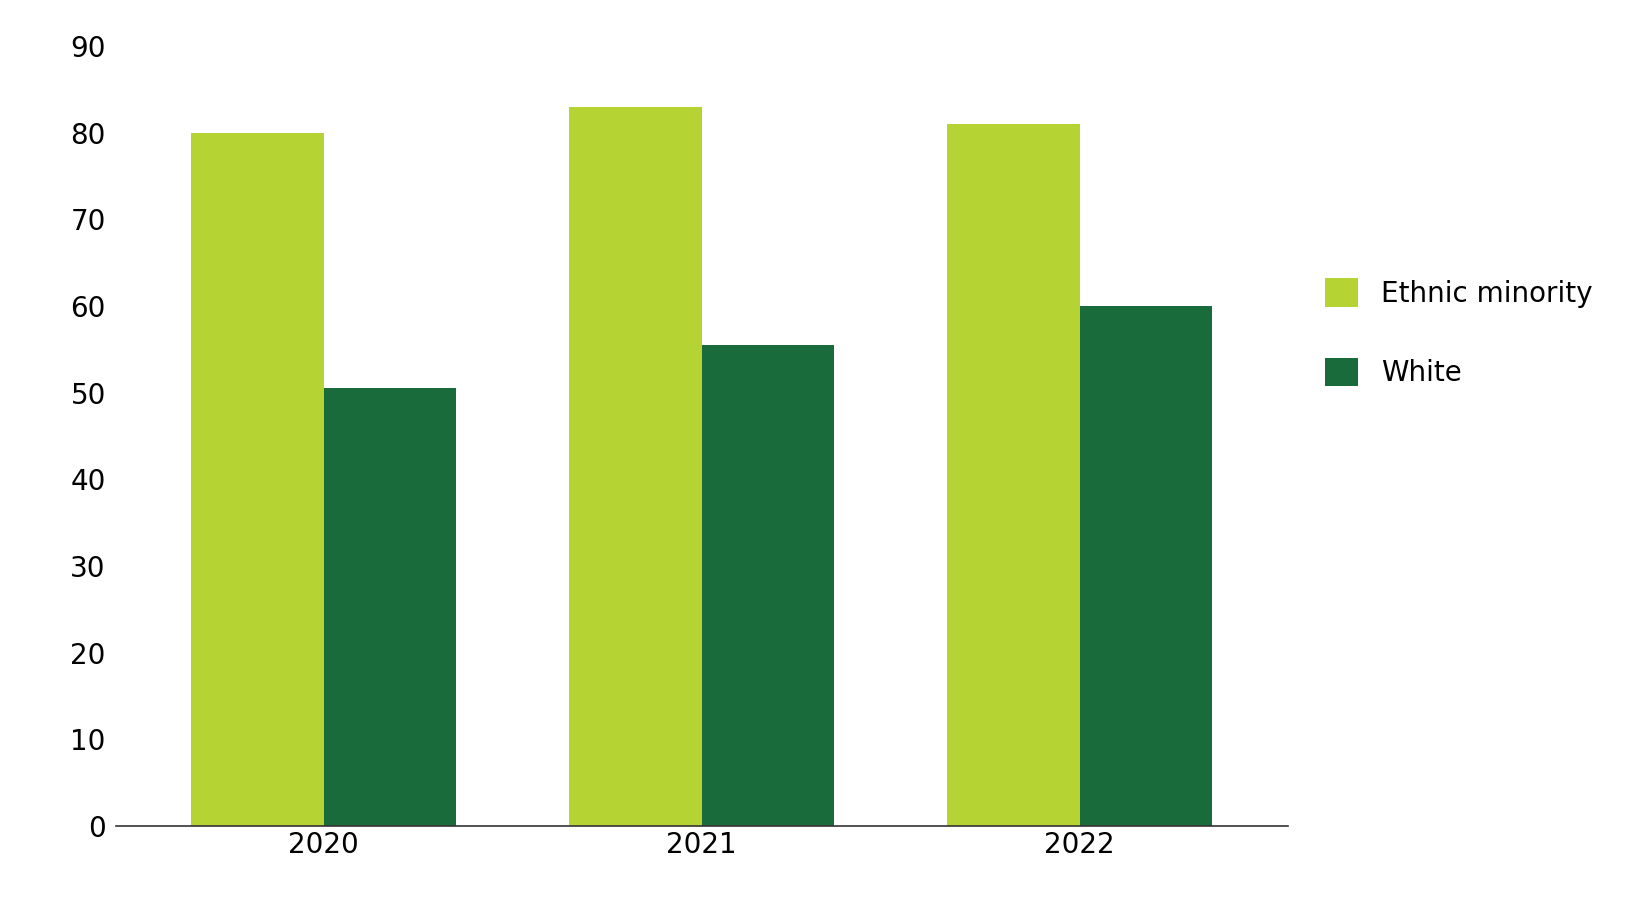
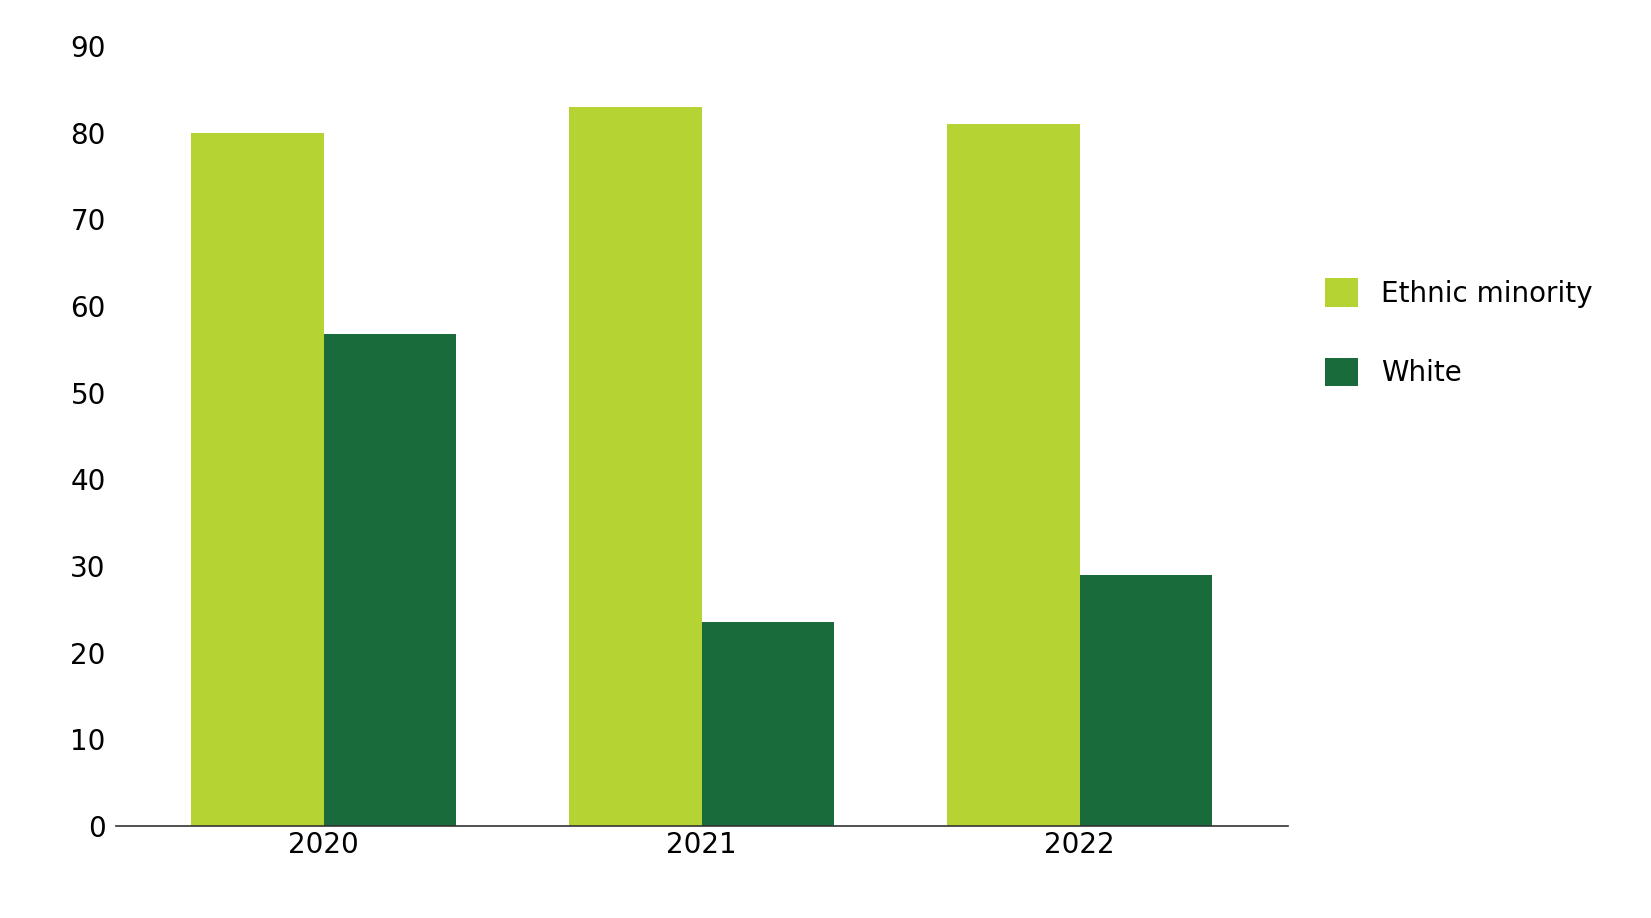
White/2020: 50.5 -> 56.8
White/2021: 55.5 -> 23.6
White/2022: 60.0 -> 29.0
